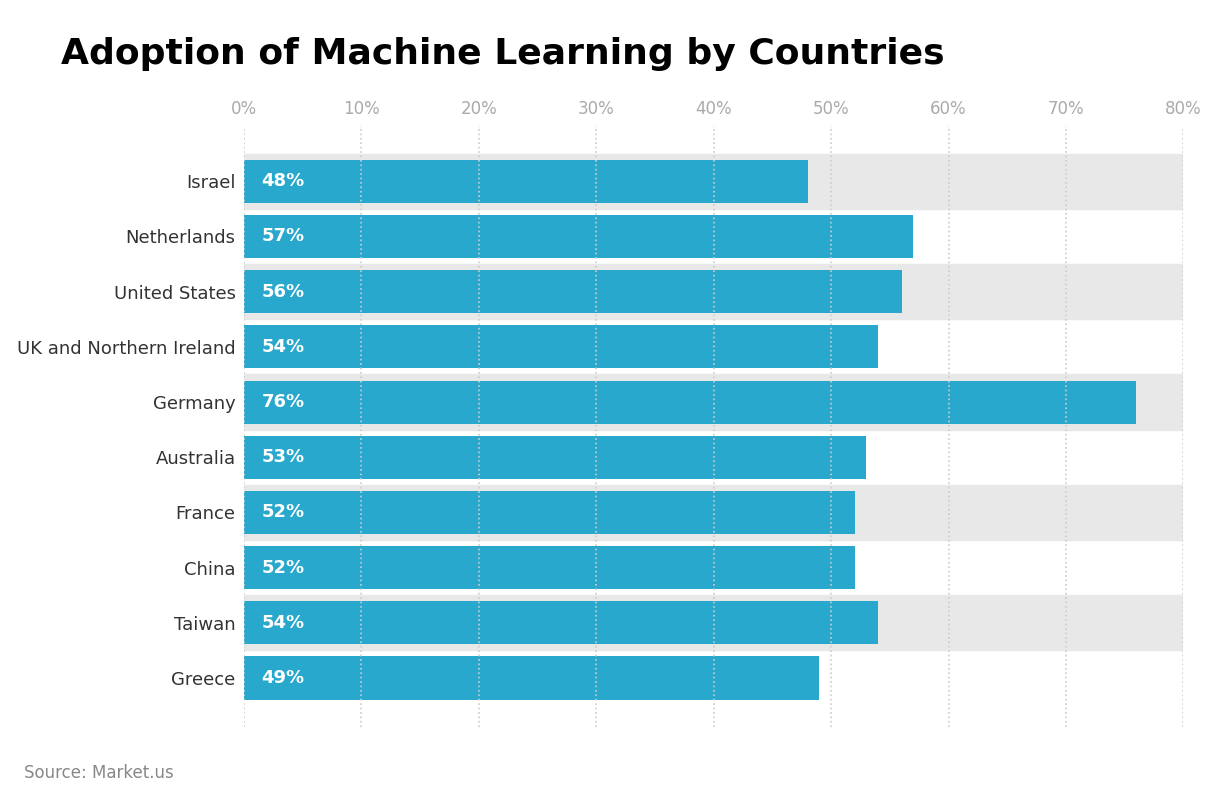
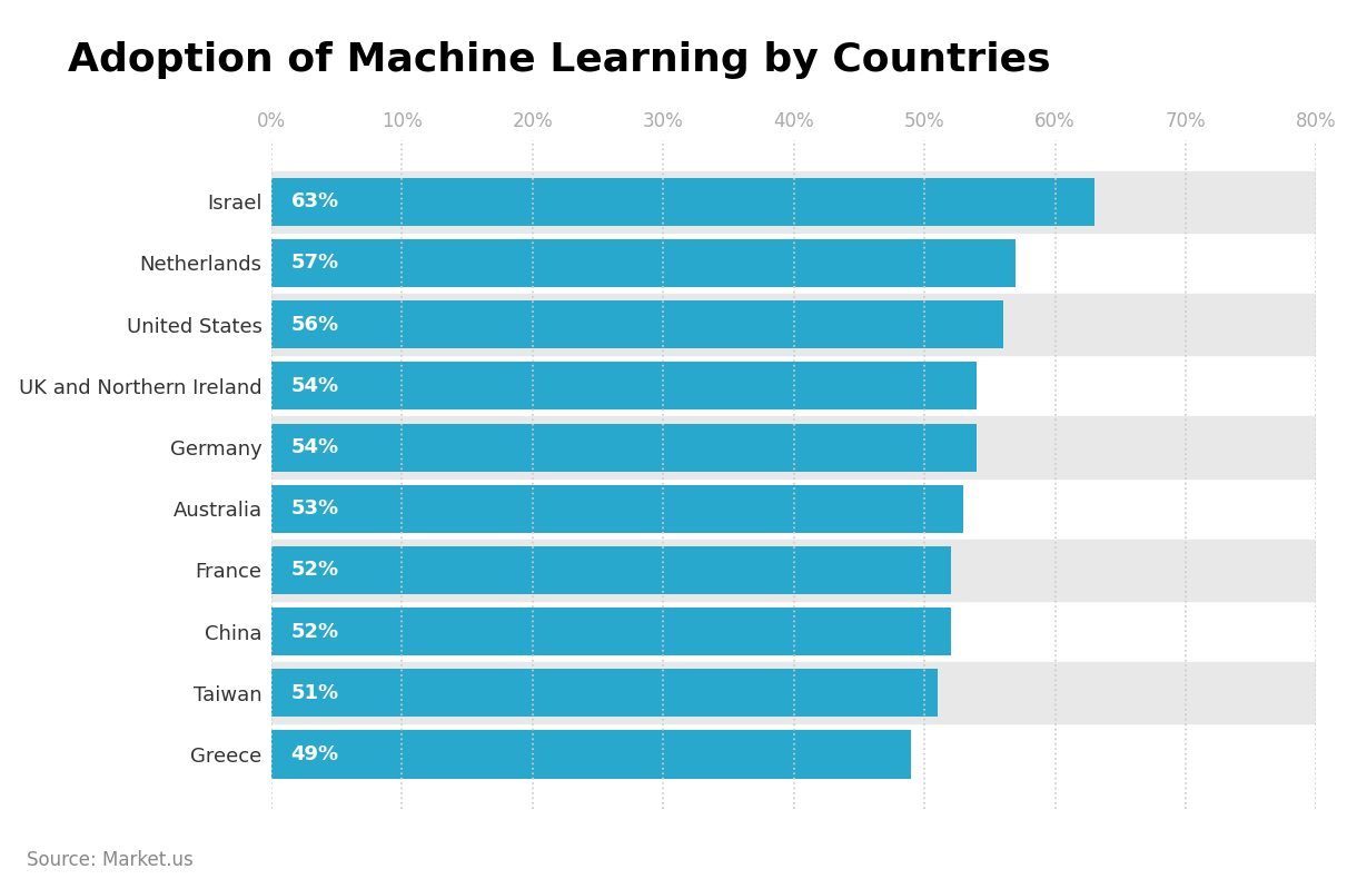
Israel: 48% -> 63%
Germany: 76% -> 54%
Taiwan: 54% -> 51%
